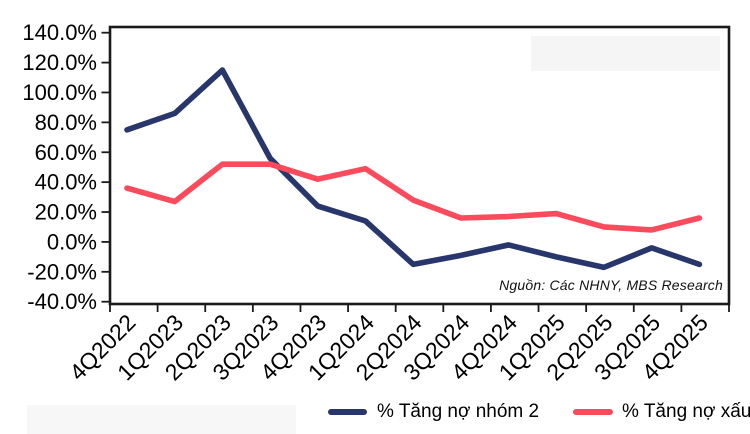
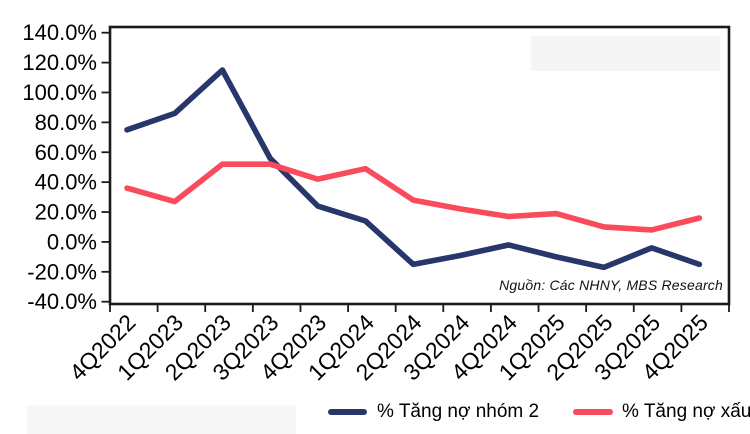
% Tăng nợ xấu/3Q2024: 16% -> 22%
